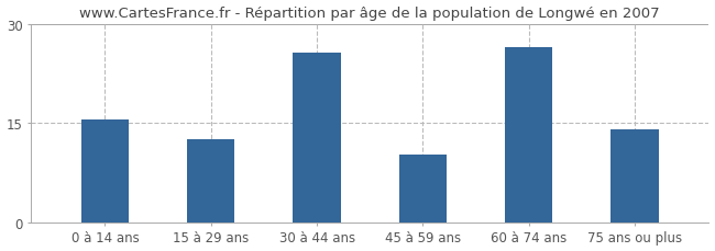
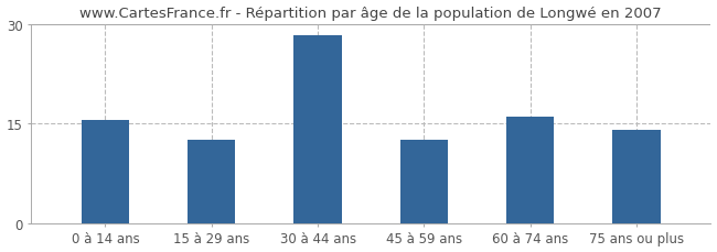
30 à 44 ans: 25.6 -> 28.3
45 à 59 ans: 10.2 -> 12.5
60 à 74 ans: 26.4 -> 16.0
